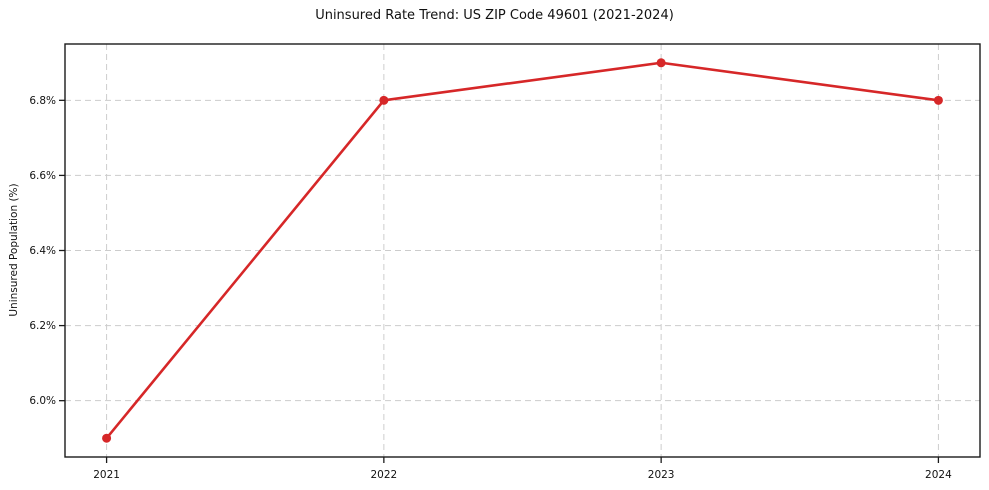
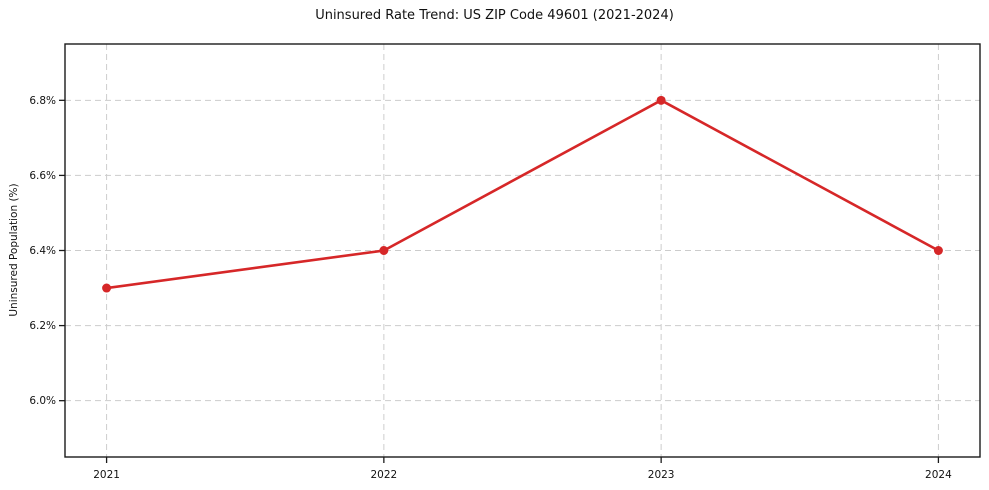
2021: 5.9% -> 6.3%
2022: 6.8% -> 6.4%
2023: 6.9% -> 6.8%
2024: 6.8% -> 6.4%
